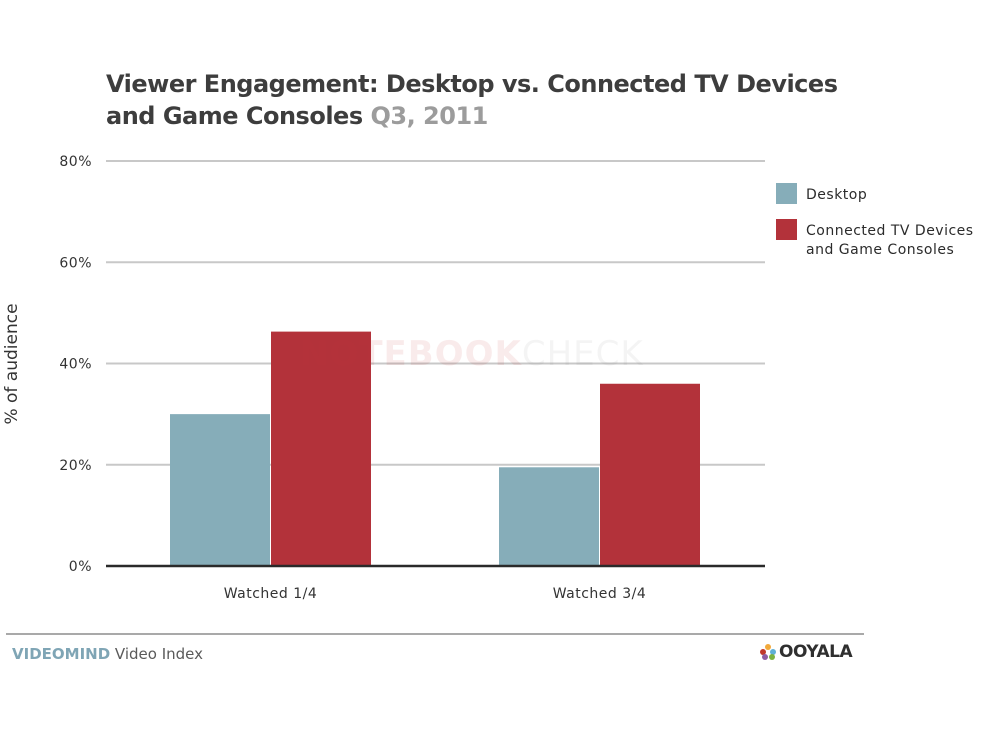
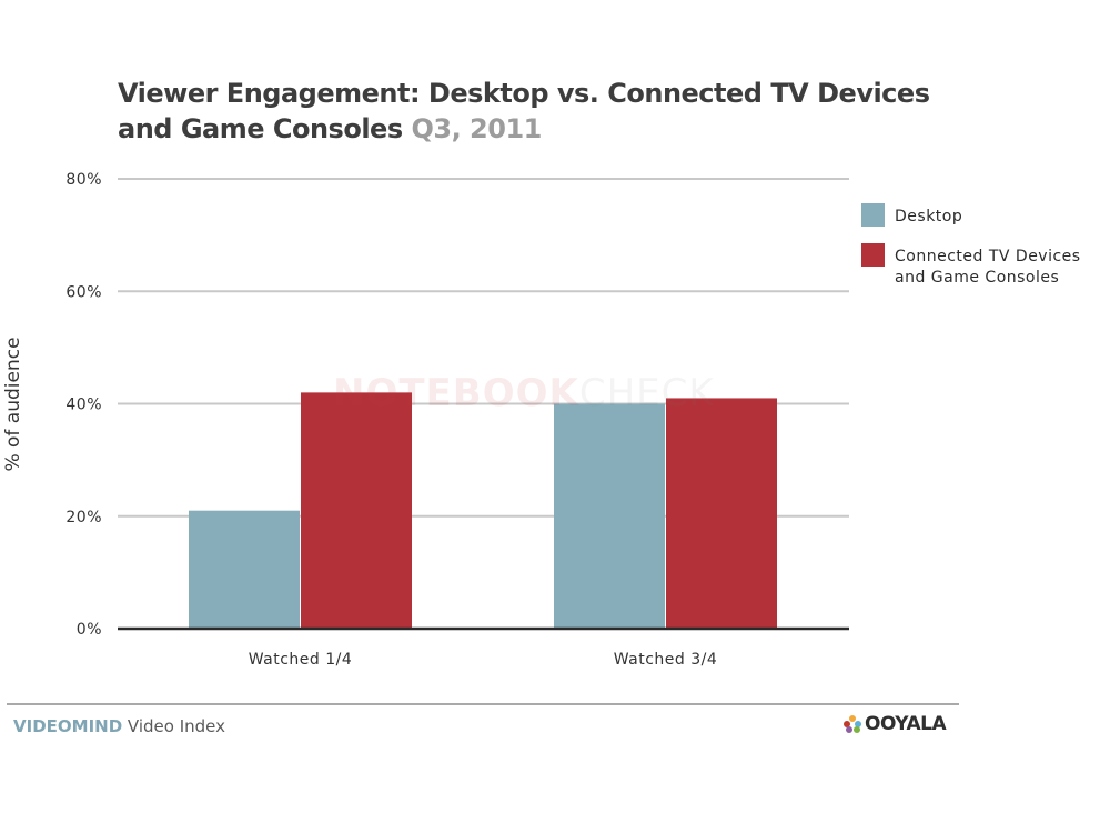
Desktop/Watched 1/4: 30% -> 21%
Connected TV Devices and Game Consoles/Watched 1/4: 46% -> 42%
Desktop/Watched 3/4: 20% -> 40%
Connected TV Devices and Game Consoles/Watched 3/4: 36% -> 41%
